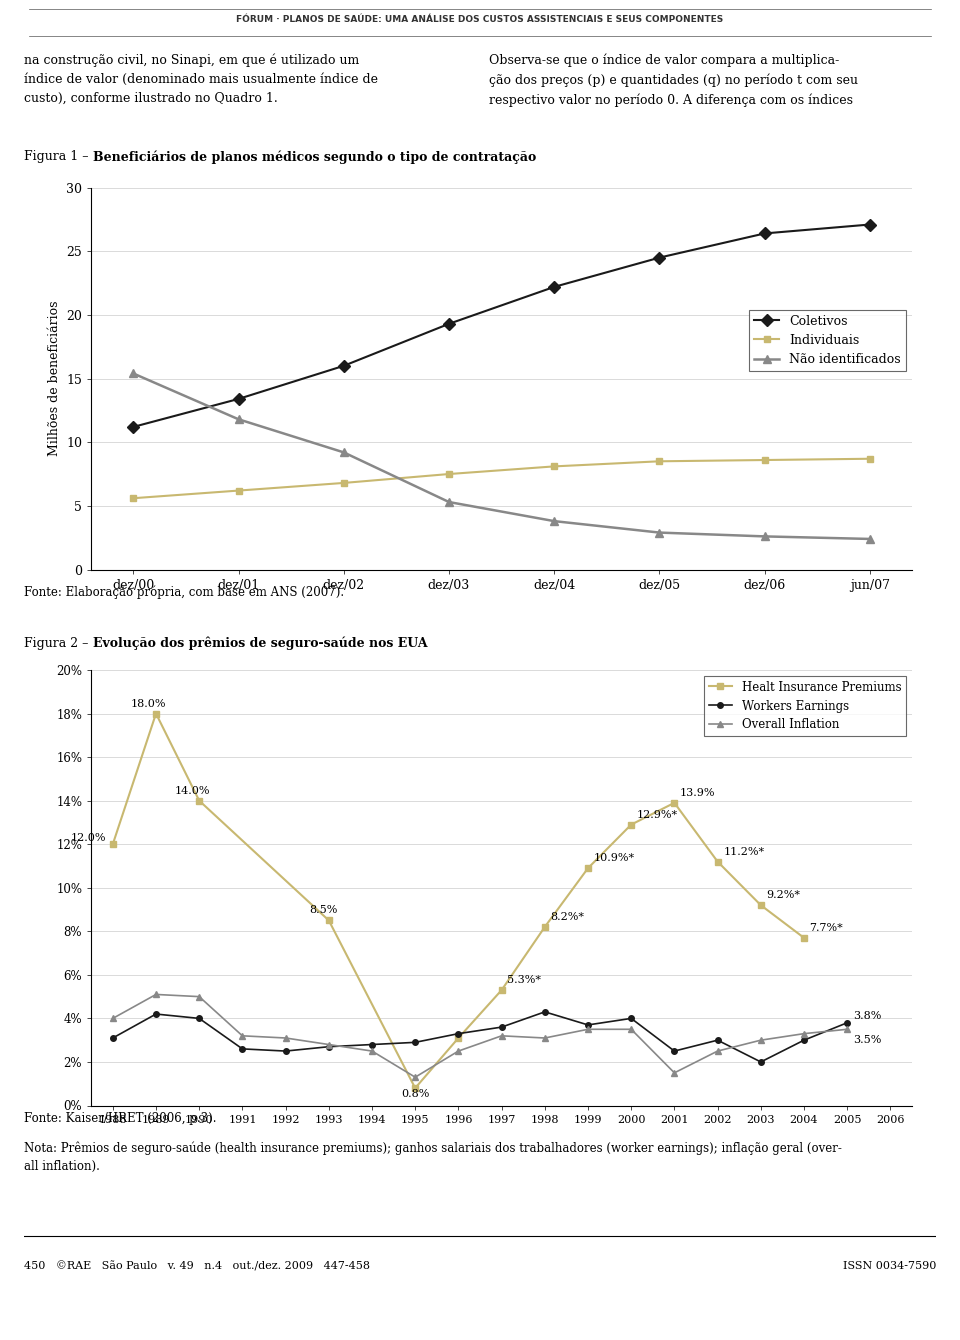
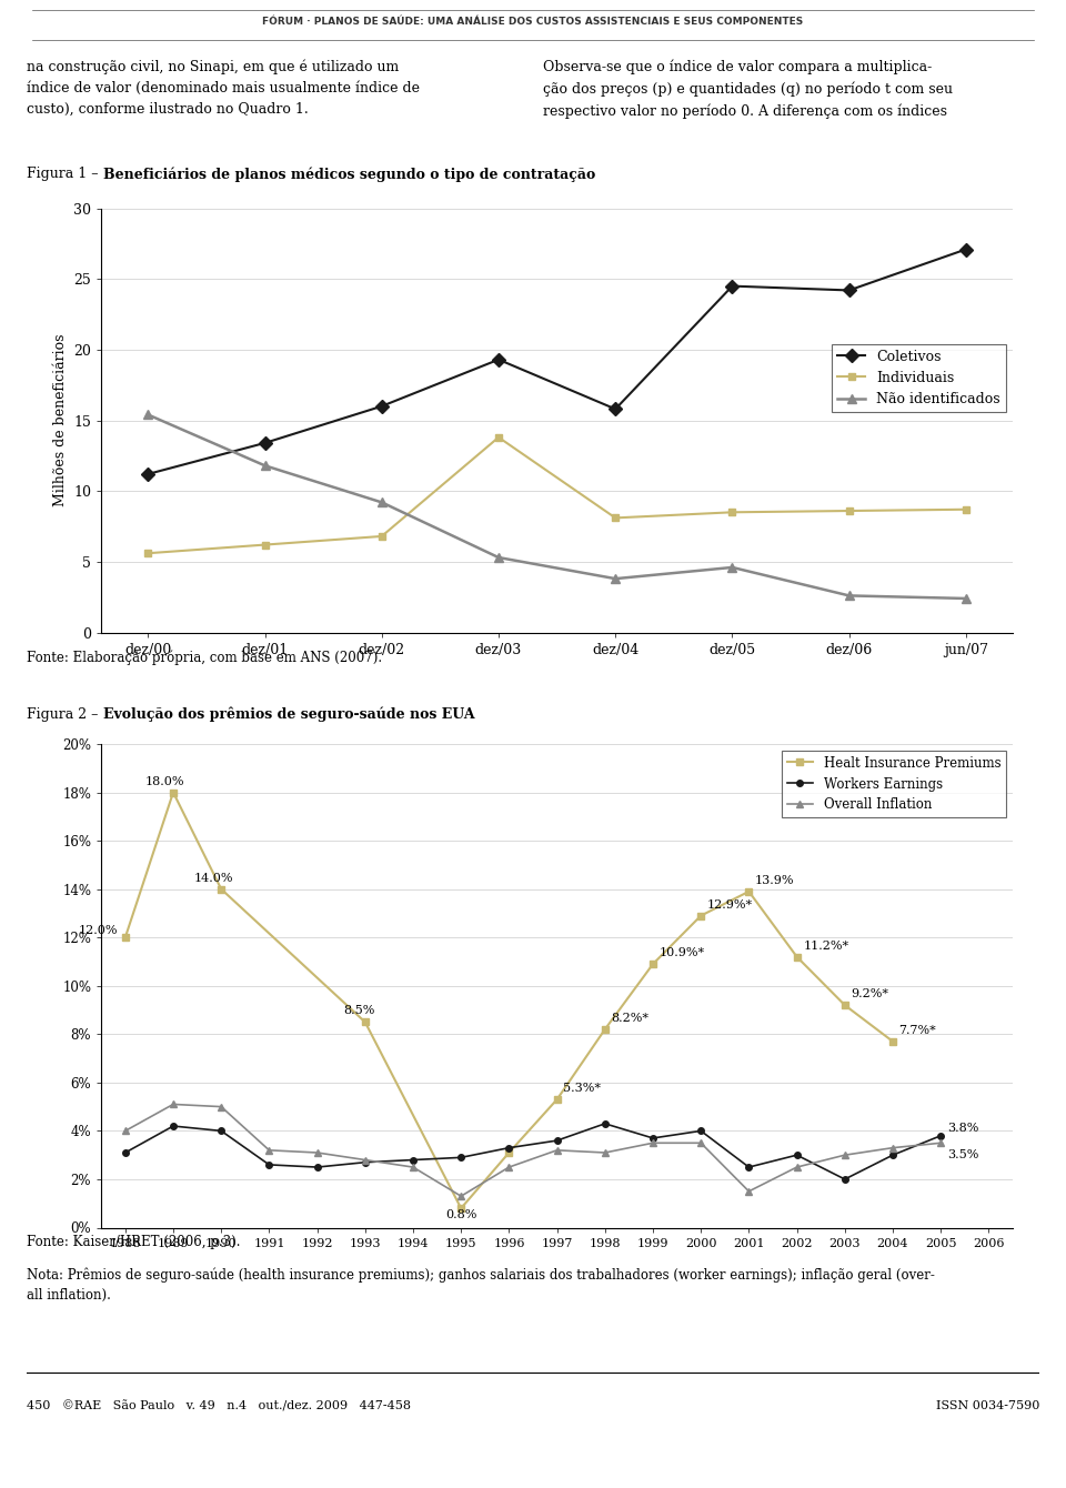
Individuais/dez/03: 7.5 -> 13.8
Coletivos/dez/04: 22.2 -> 15.8
Não identificados/dez/05: 2.9 -> 4.6
Coletivos/dez/06: 26.4 -> 24.2
